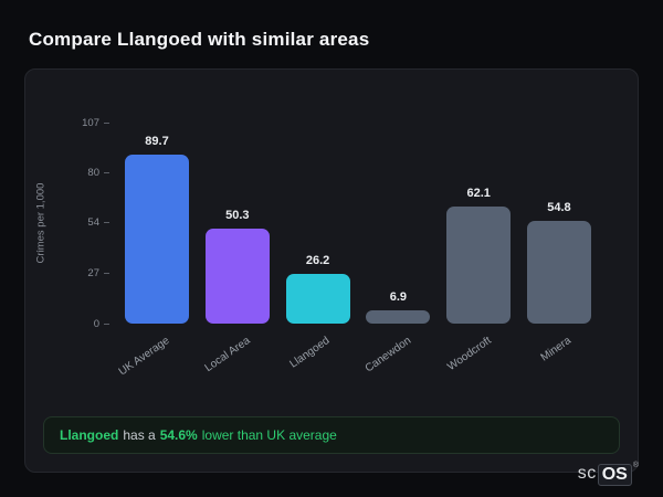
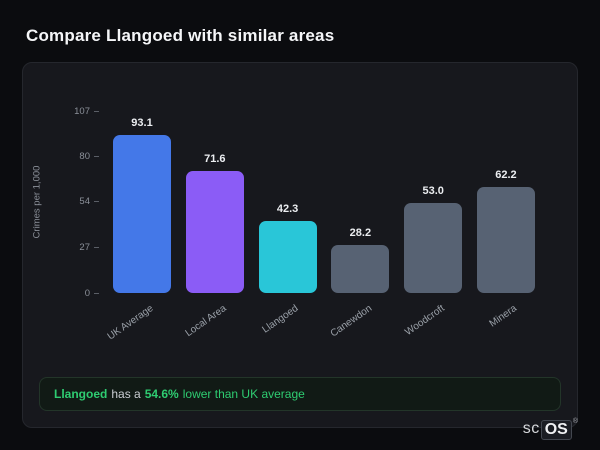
UK Average: 89.7 -> 93.1
Local Area: 50.3 -> 71.6
Llangoed: 26.2 -> 42.3
Canewdon: 6.9 -> 28.2
Woodcroft: 62.1 -> 53.0
Minera: 54.8 -> 62.2
